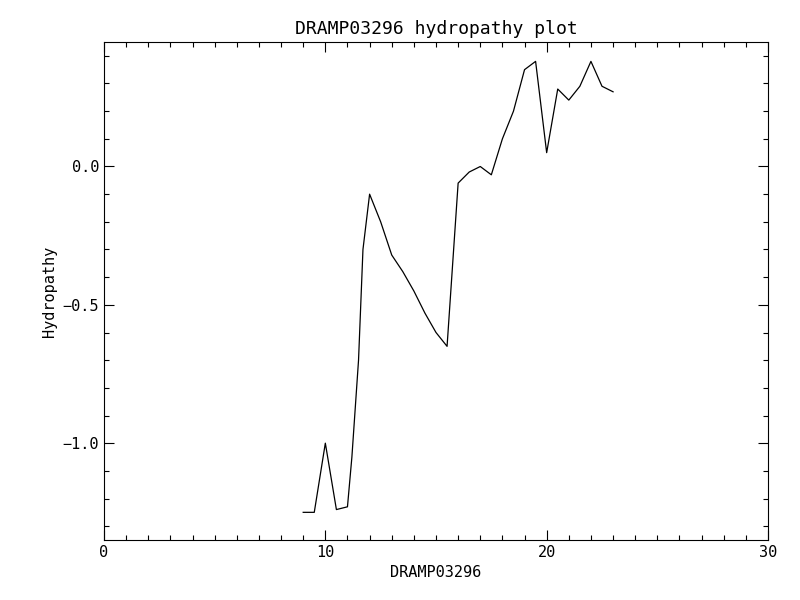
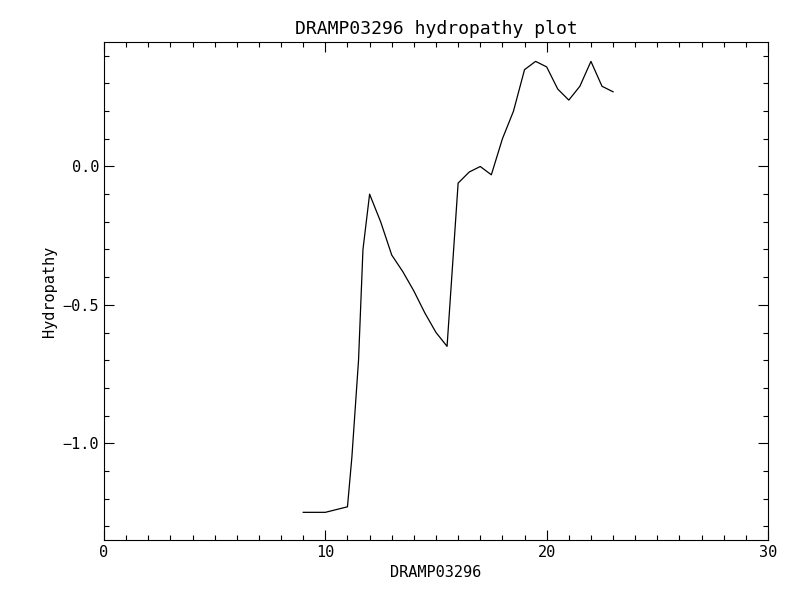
10: -1.00 -> -1.25
20: 0.05 -> 0.36
